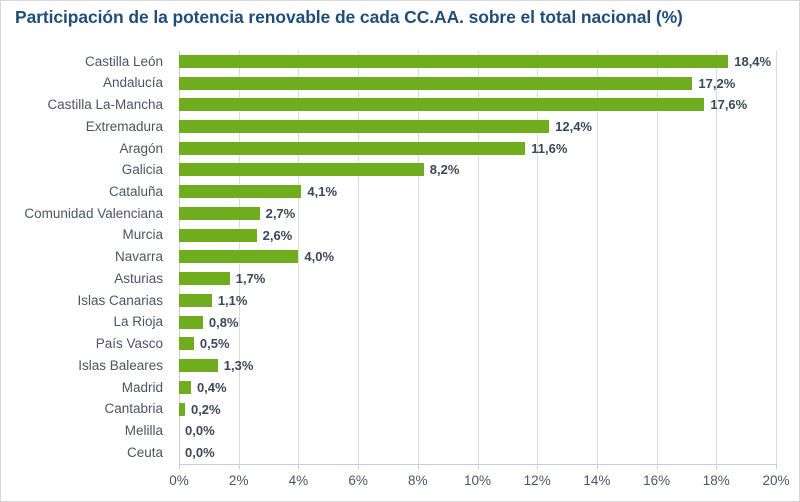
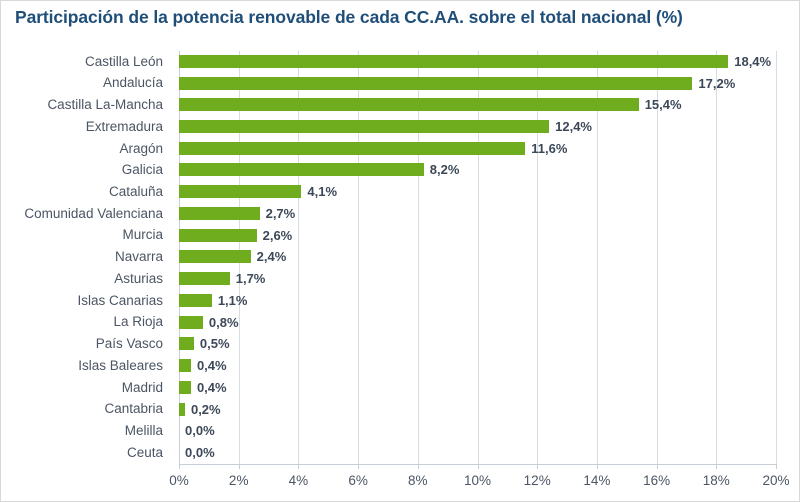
Castilla La-Mancha: 17,6% -> 15,4%
Navarra: 4,0% -> 2,4%
Islas Baleares: 1,3% -> 0,4%
